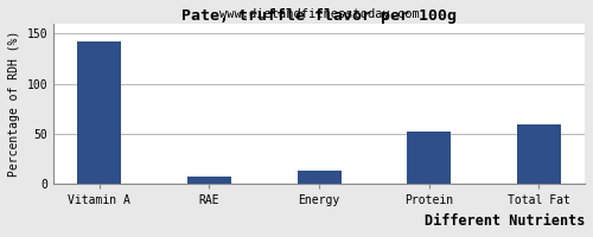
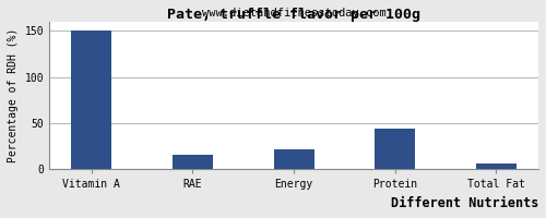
Vitamin A: 142 -> 151
RAE: 8 -> 16
Energy: 14 -> 22
Protein: 52 -> 44
Total Fat: 60 -> 6
